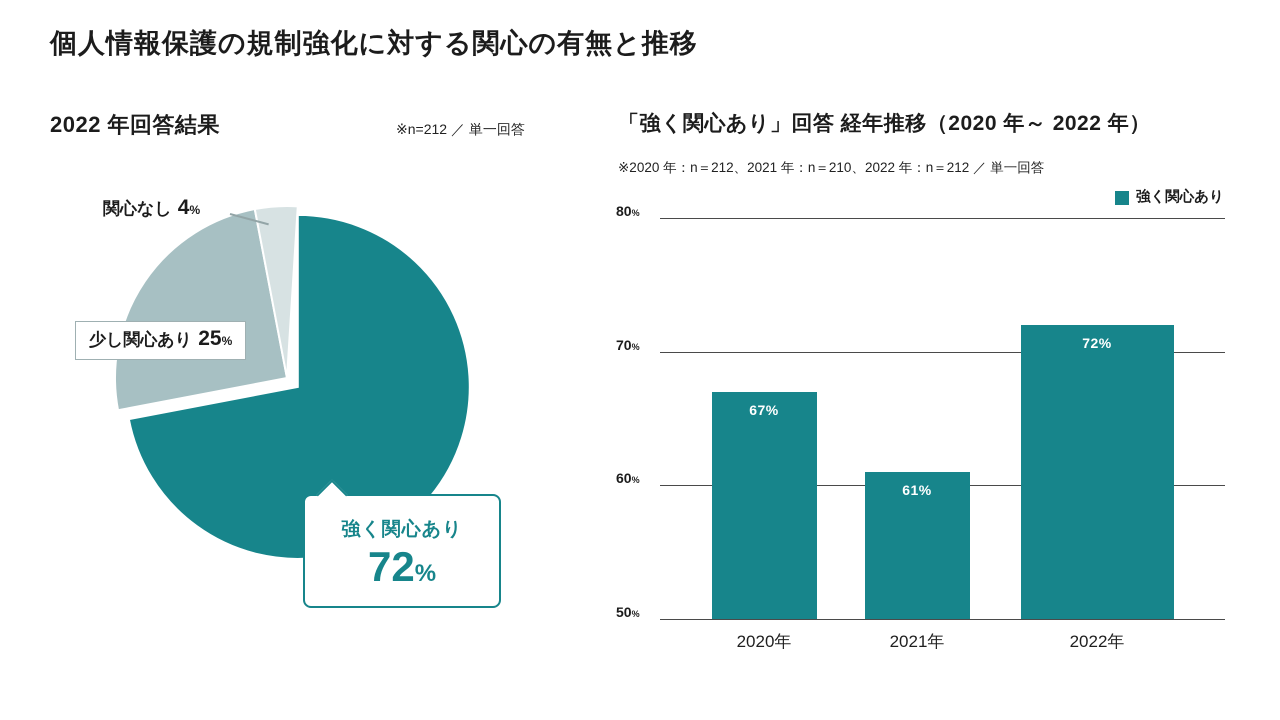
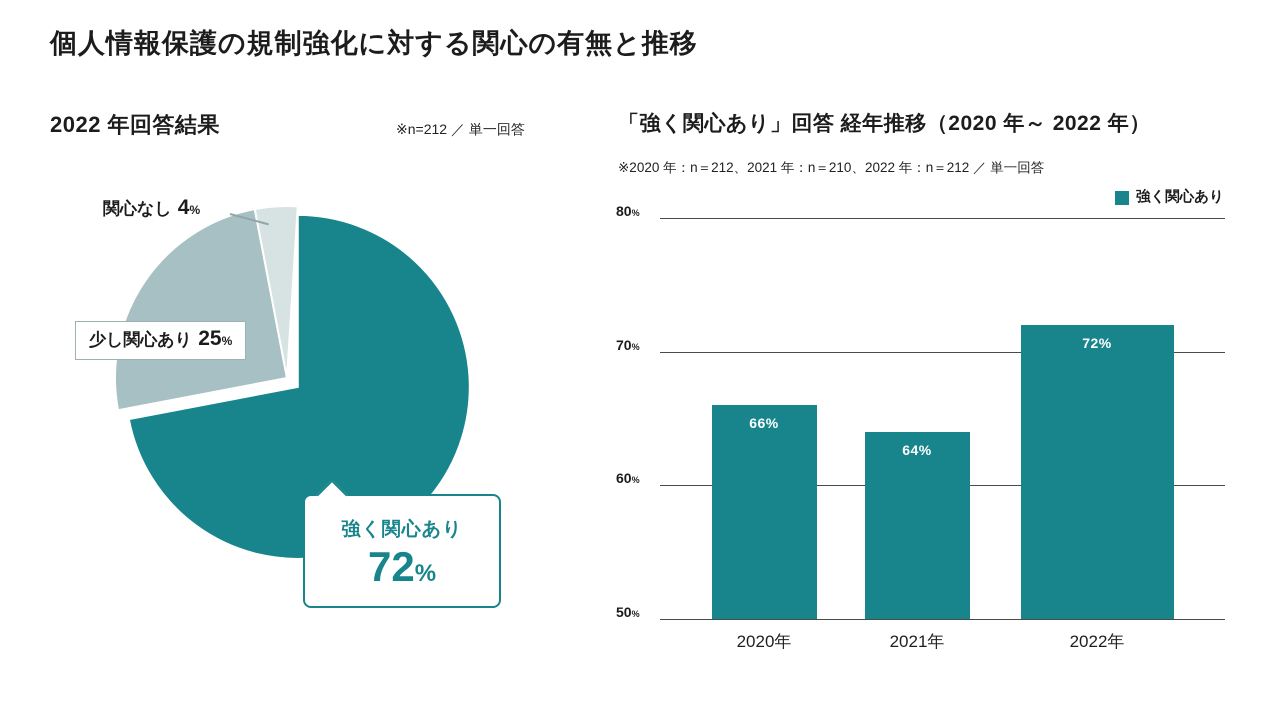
「強く関心あり」回答 経年推移（2020 年～ 2022 年）/2020年: 67% -> 66%
「強く関心あり」回答 経年推移（2020 年～ 2022 年）/2021年: 61% -> 64%
